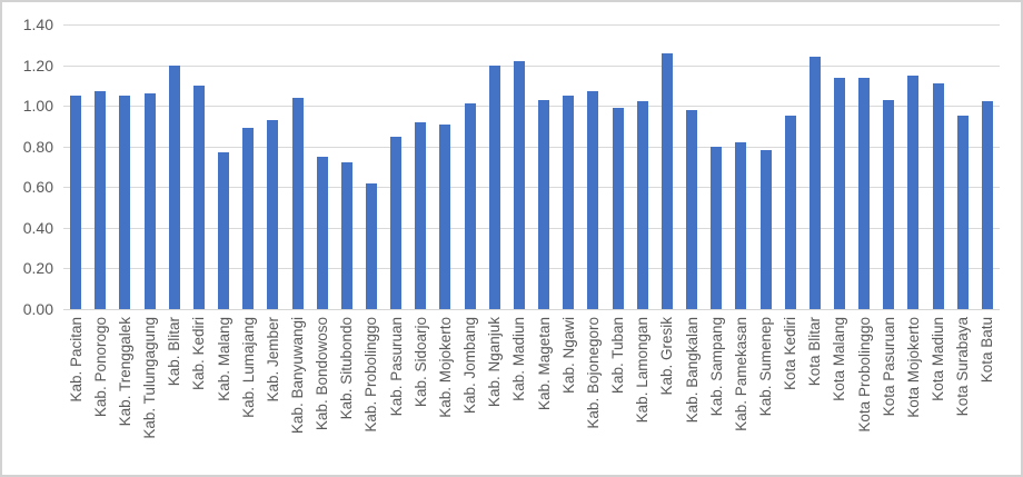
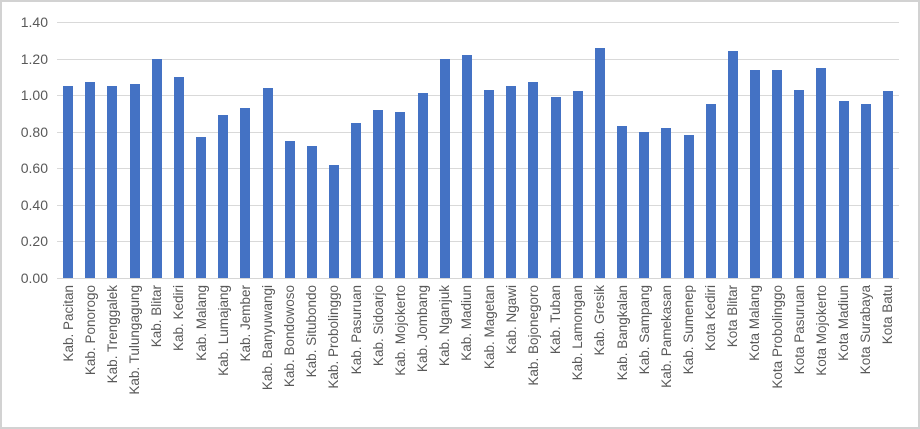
Kab. Bangkalan: 0.98 -> 0.83
Kota Madiun: 1.11 -> 0.97
